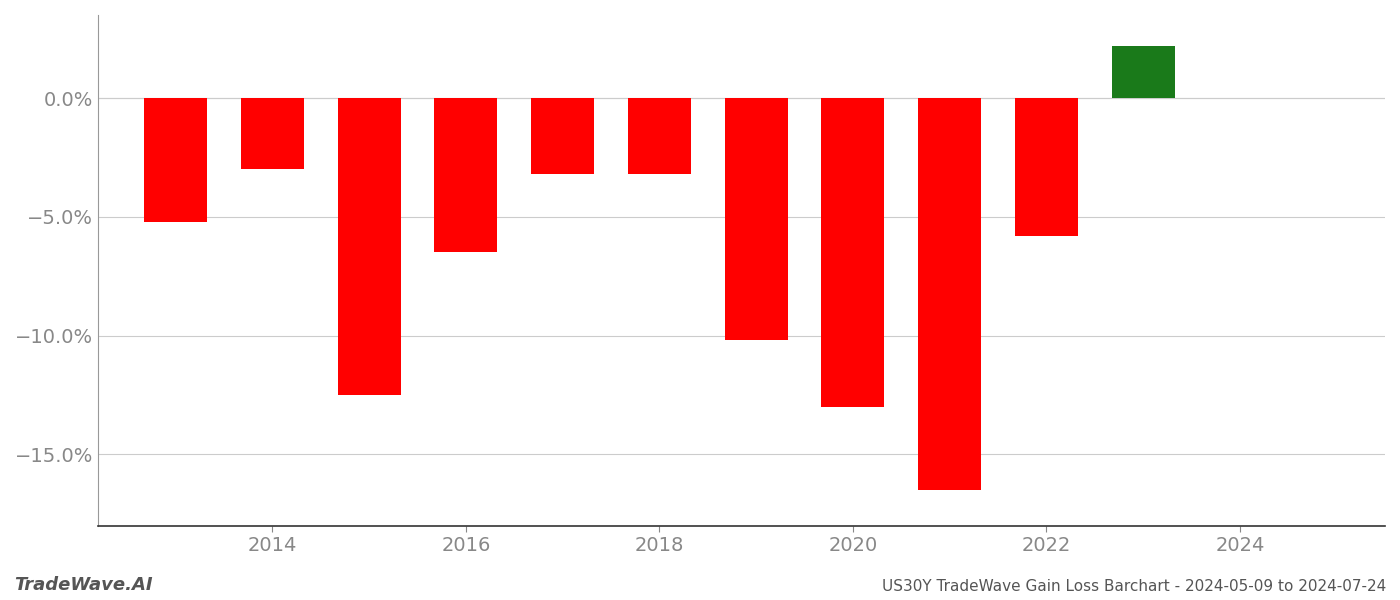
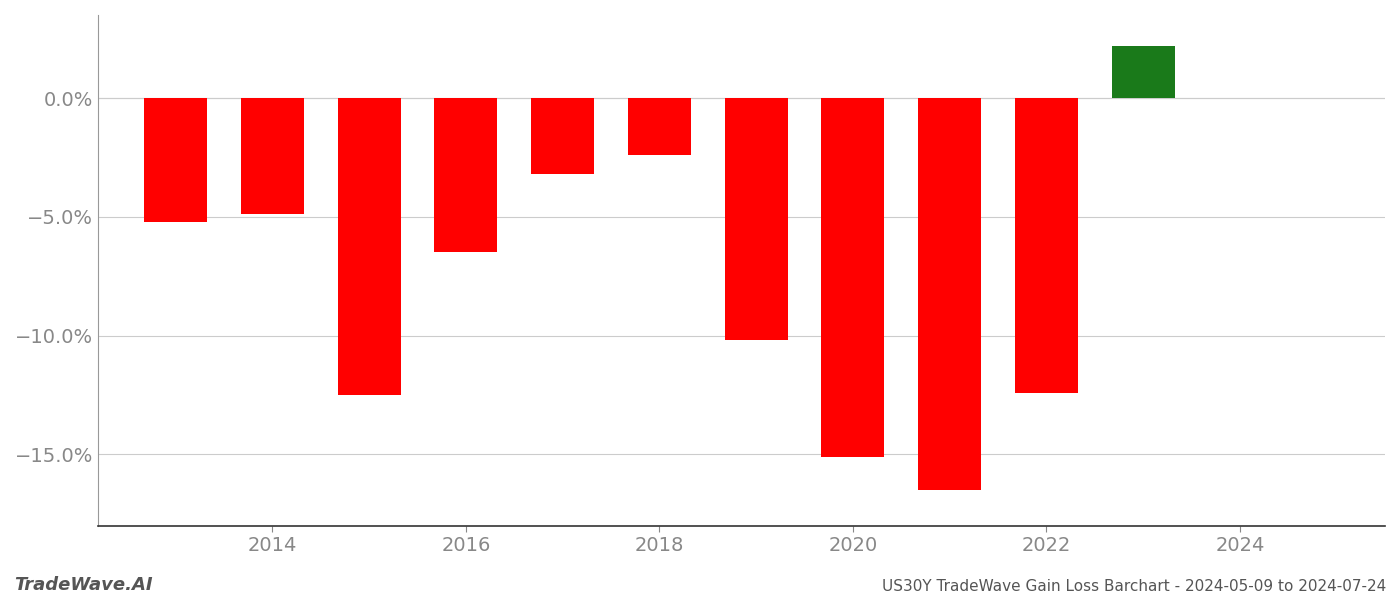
2014: -3.0% -> -4.9%
2018: -3.2% -> -2.4%
2020: -13.0% -> -15.1%
2022: -5.8% -> -12.4%
